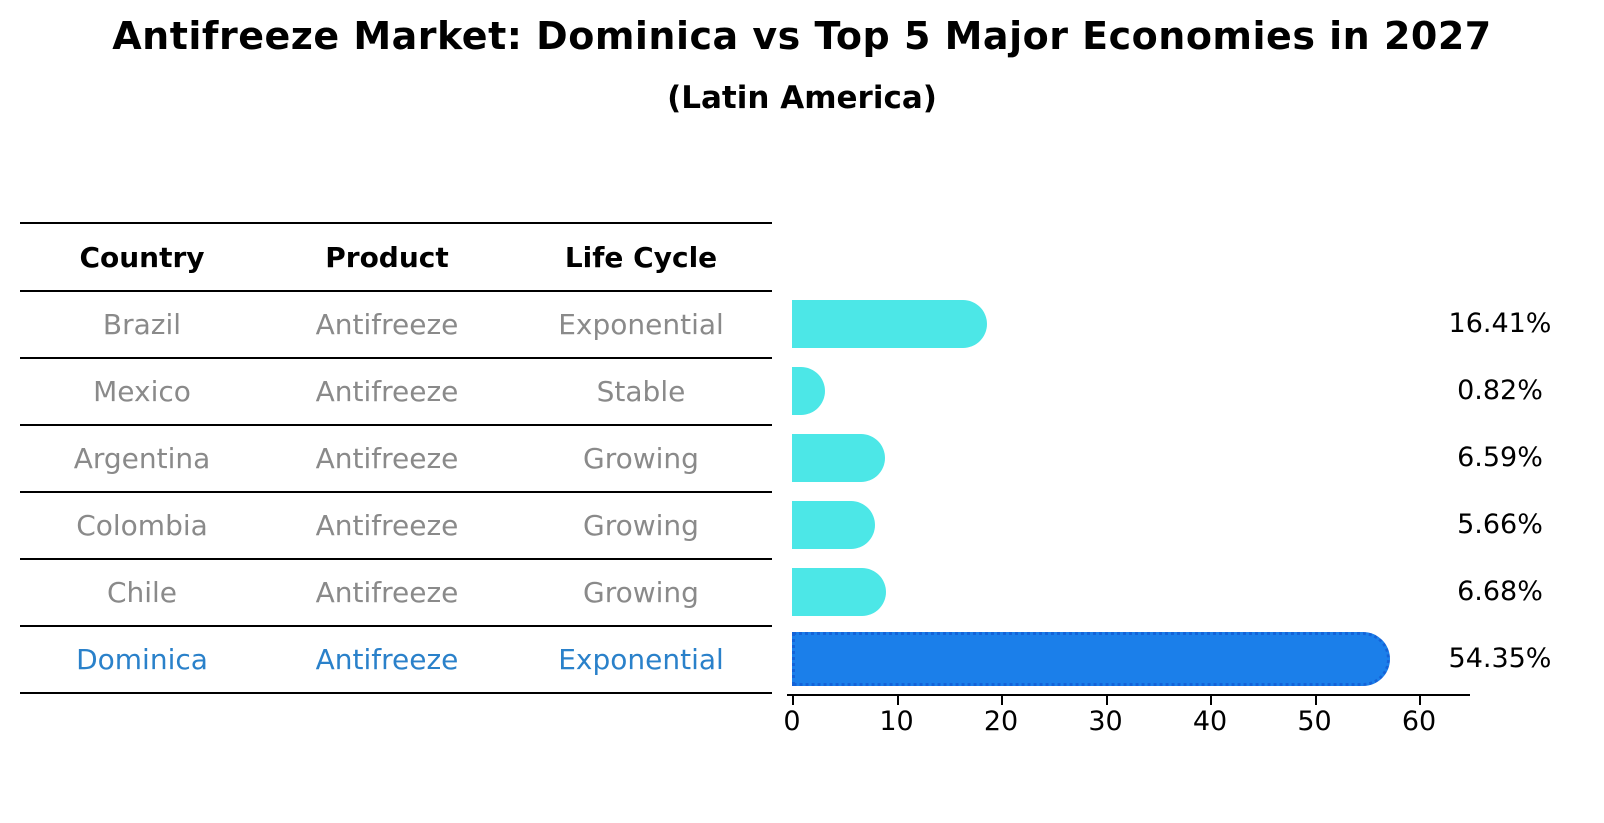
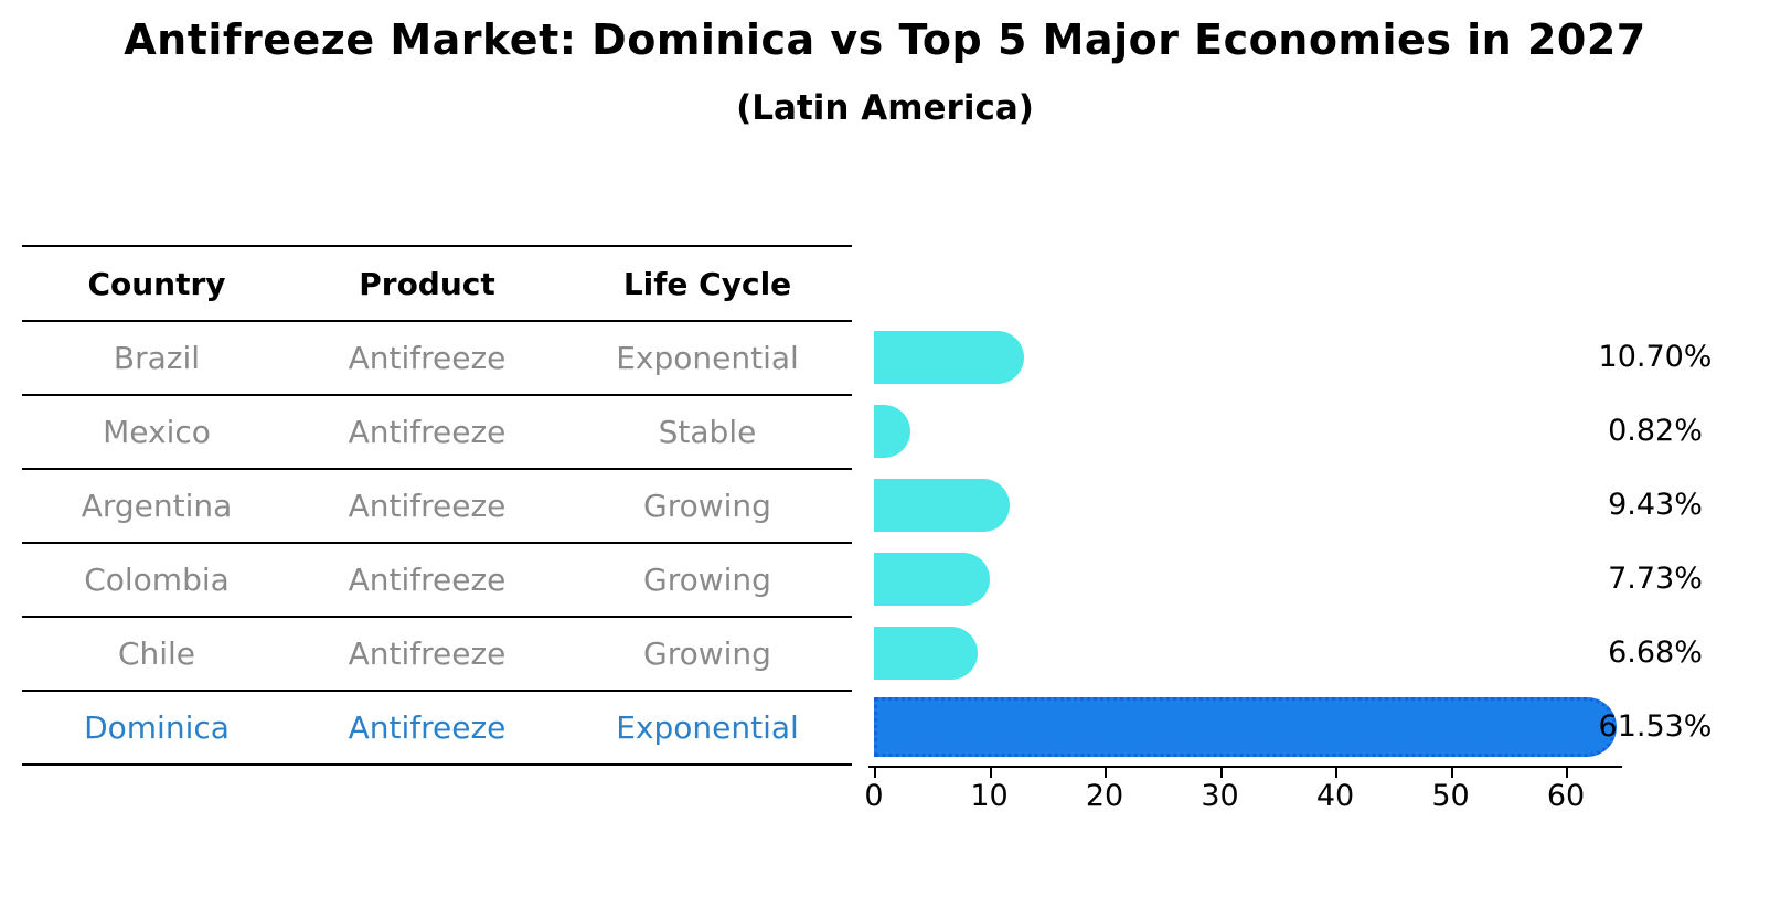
Brazil: 16.41% -> 10.70%
Argentina: 6.59% -> 9.43%
Colombia: 5.66% -> 7.73%
Dominica: 54.35% -> 61.53%
